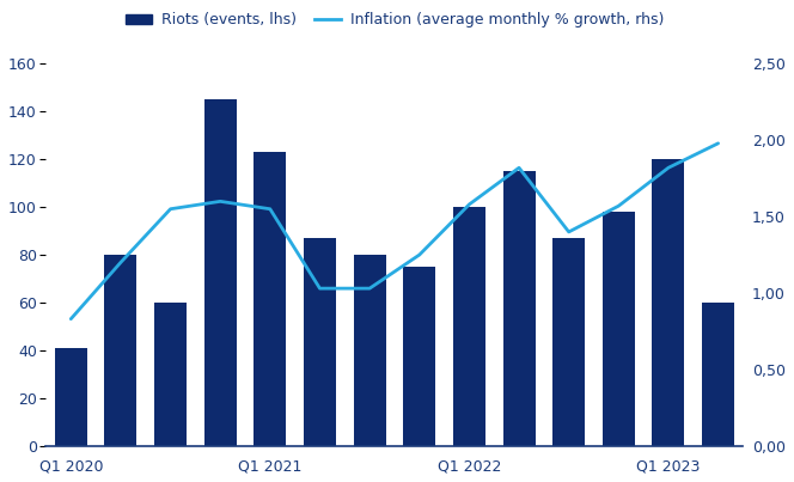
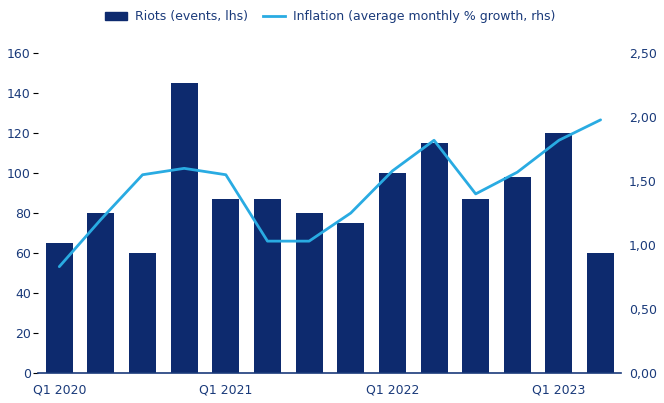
Riots (events, lhs)/Q1 2020: 41 -> 65
Riots (events, lhs)/Q1 2021: 123 -> 87
